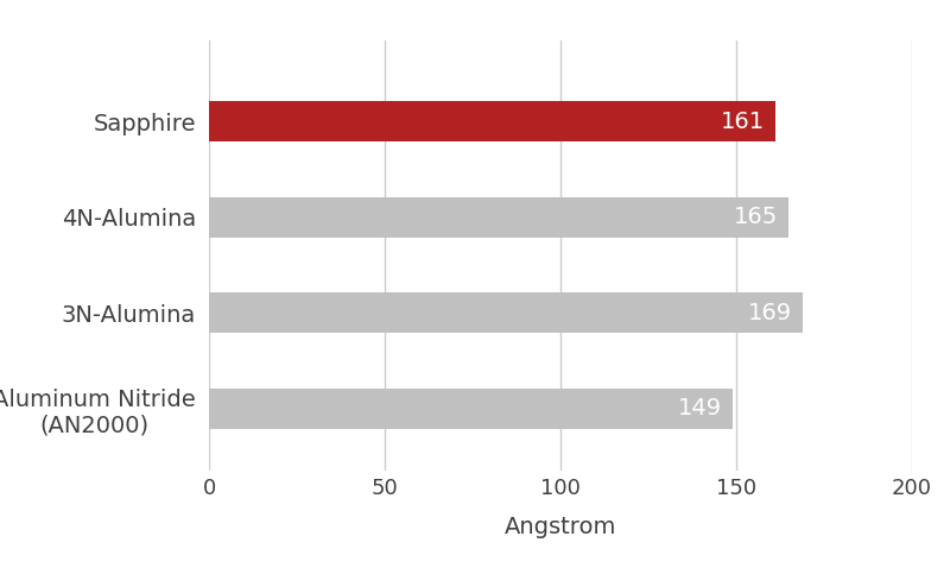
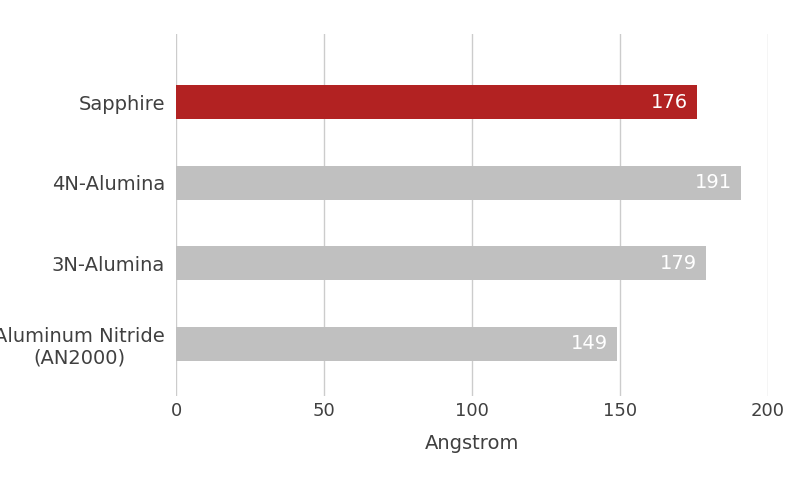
Sapphire: 161 -> 176
4N-Alumina: 165 -> 191
3N-Alumina: 169 -> 179
